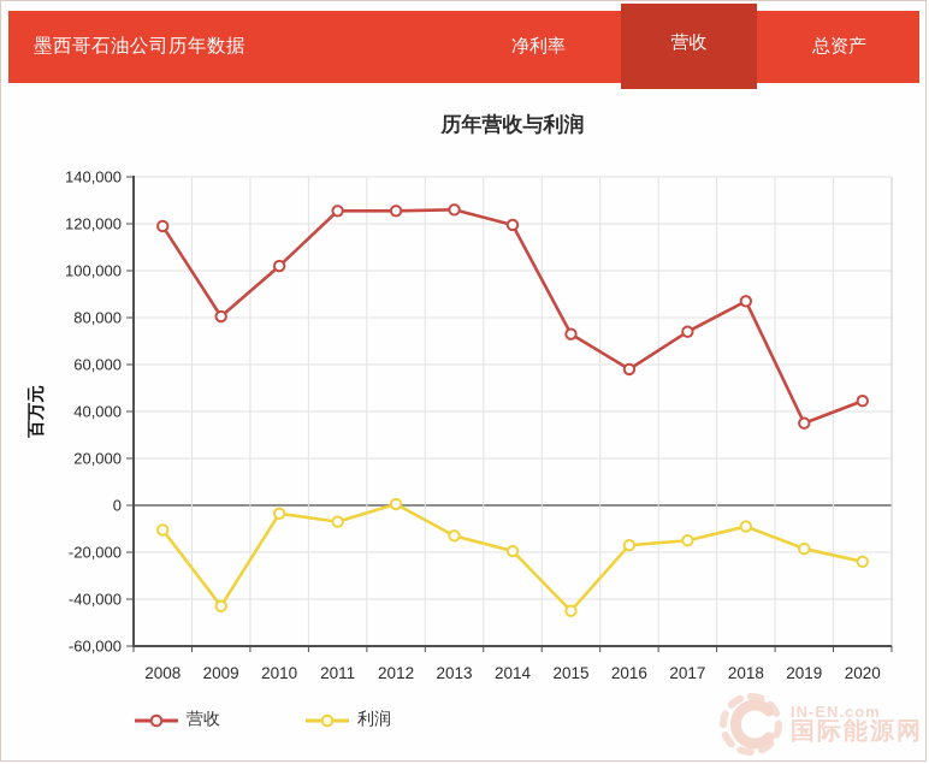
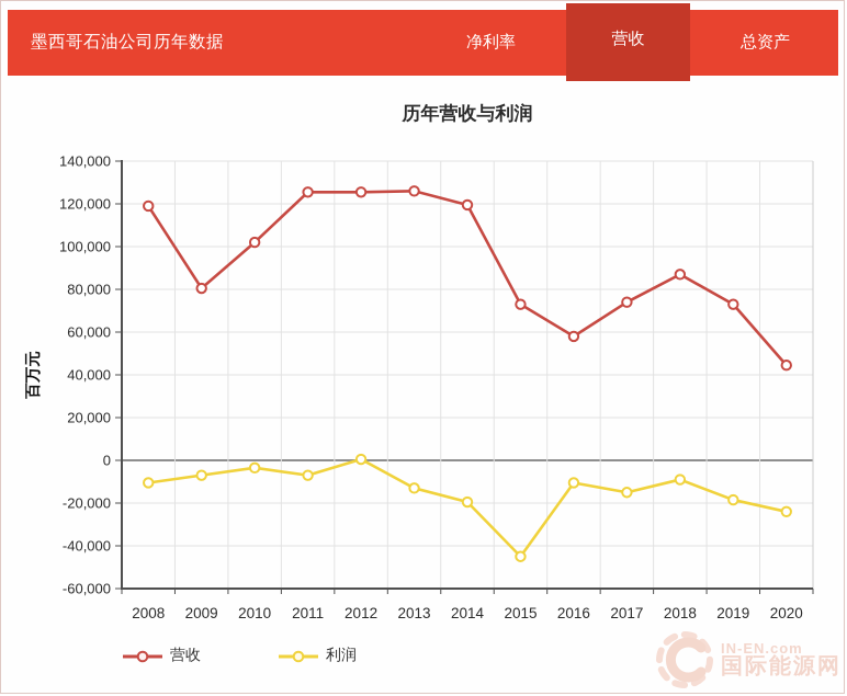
利润/2009: -43000 -> -7000
利润/2016: -17000 -> -10000
营收/2019: 35000 -> 73000
